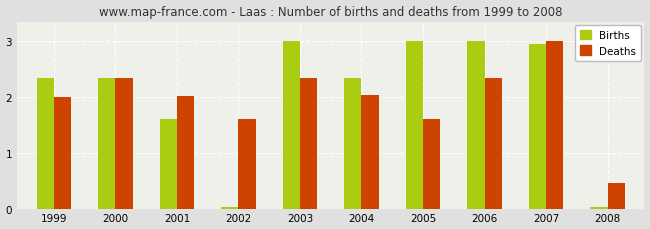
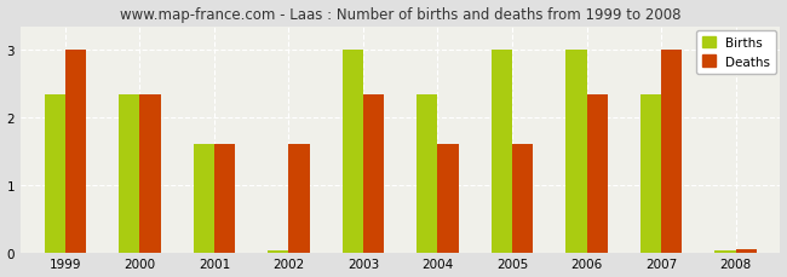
Deaths/1999: 2.00 -> 3.00
Deaths/2001: 2.02 -> 1.60
Deaths/2004: 2.04 -> 1.60
Births/2007: 2.94 -> 2.33
Deaths/2008: 0.46 -> 0.05
